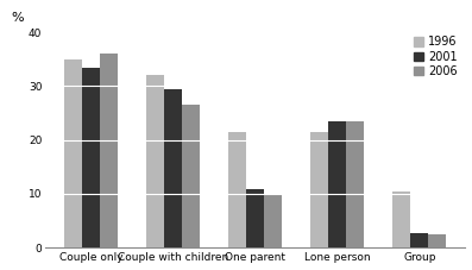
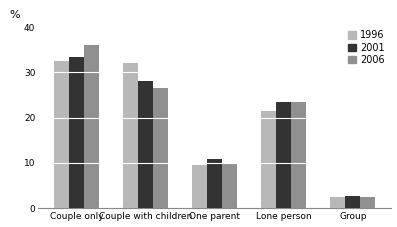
1996/Couple only: 35.0 -> 32.5
2001/Couple with children: 29.5 -> 28.0
1996/One parent: 21.5 -> 9.5
1996/Group: 10.5 -> 2.5
